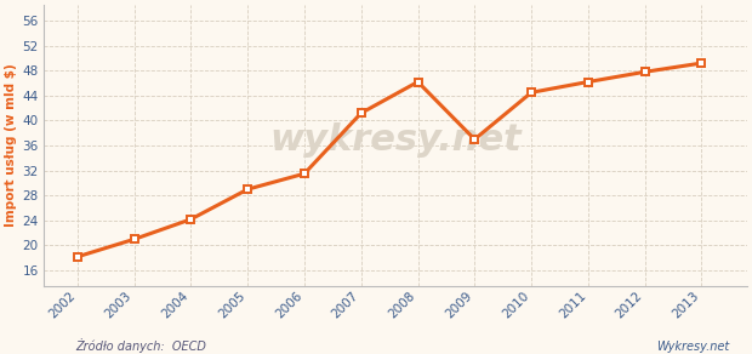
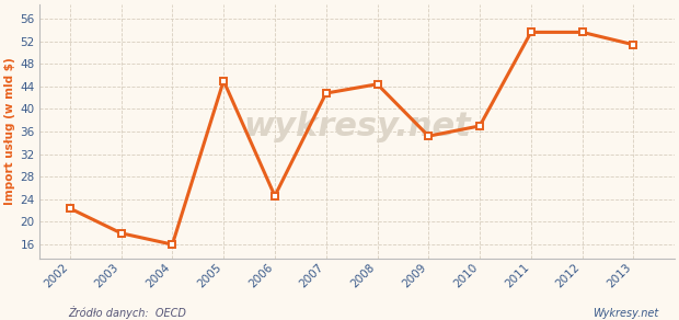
2002: 18.2 -> 22.4
2003: 21.0 -> 18.0
2004: 24.2 -> 16.0
2005: 29.0 -> 45.0
2006: 31.5 -> 24.6
2007: 41.2 -> 42.8
2008: 46.2 -> 44.4
2009: 37.0 -> 35.2
2010: 44.5 -> 37.0
2011: 46.2 -> 53.6
2012: 47.8 -> 53.6
2013: 49.2 -> 51.4
